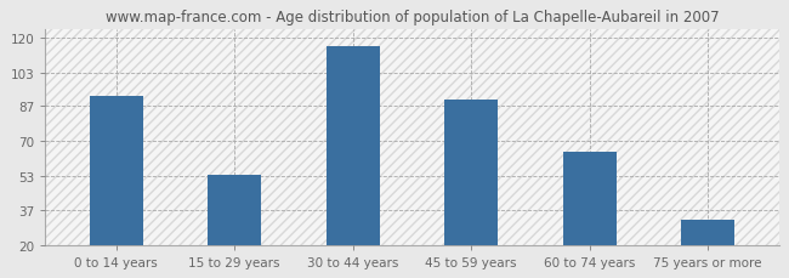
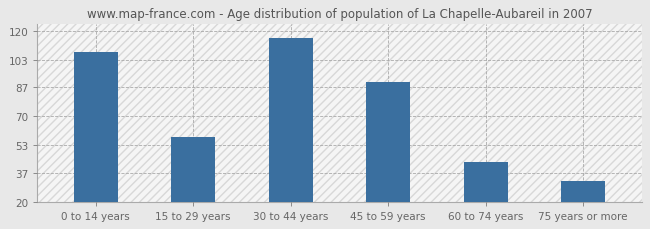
0 to 14 years: 92 -> 108
15 to 29 years: 54 -> 58
60 to 74 years: 65 -> 43
